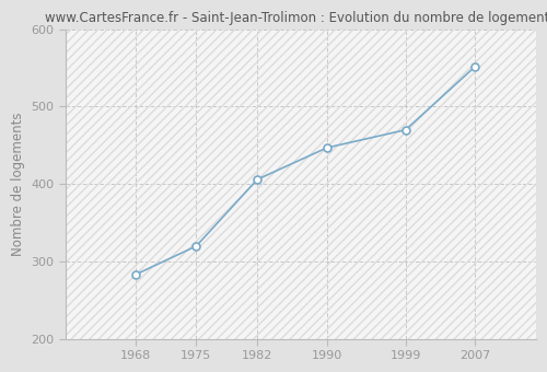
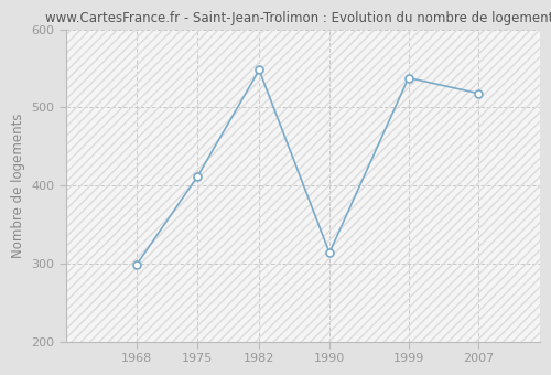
1968: 283 -> 298
1975: 320 -> 412
1982: 406 -> 548
1990: 447 -> 314
1999: 470 -> 538
2007: 552 -> 518
